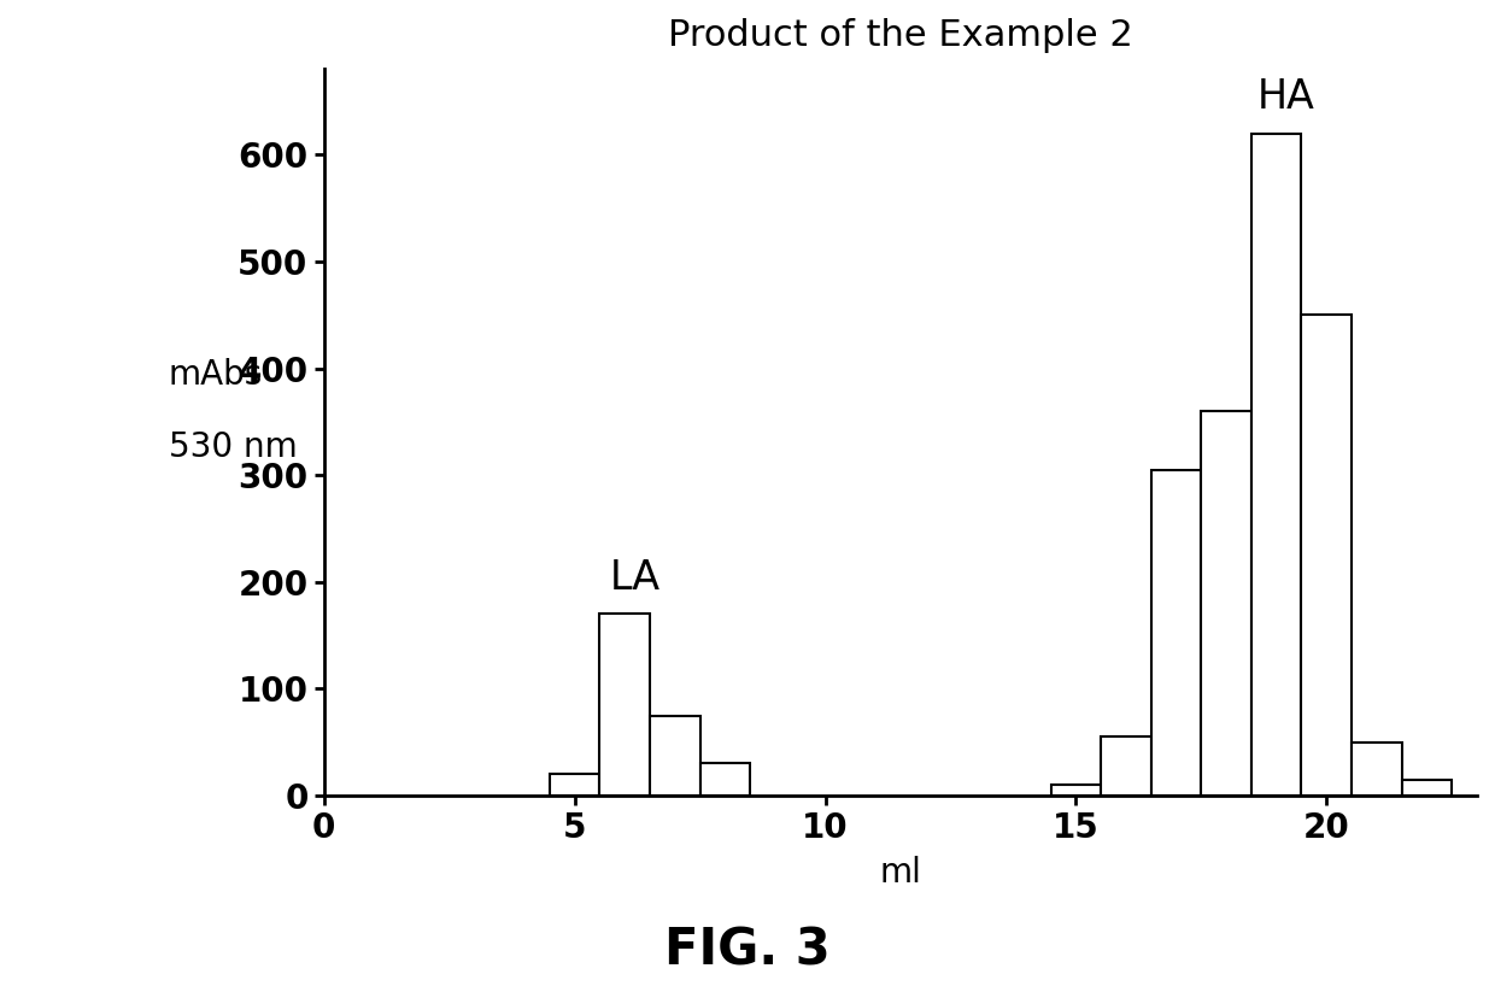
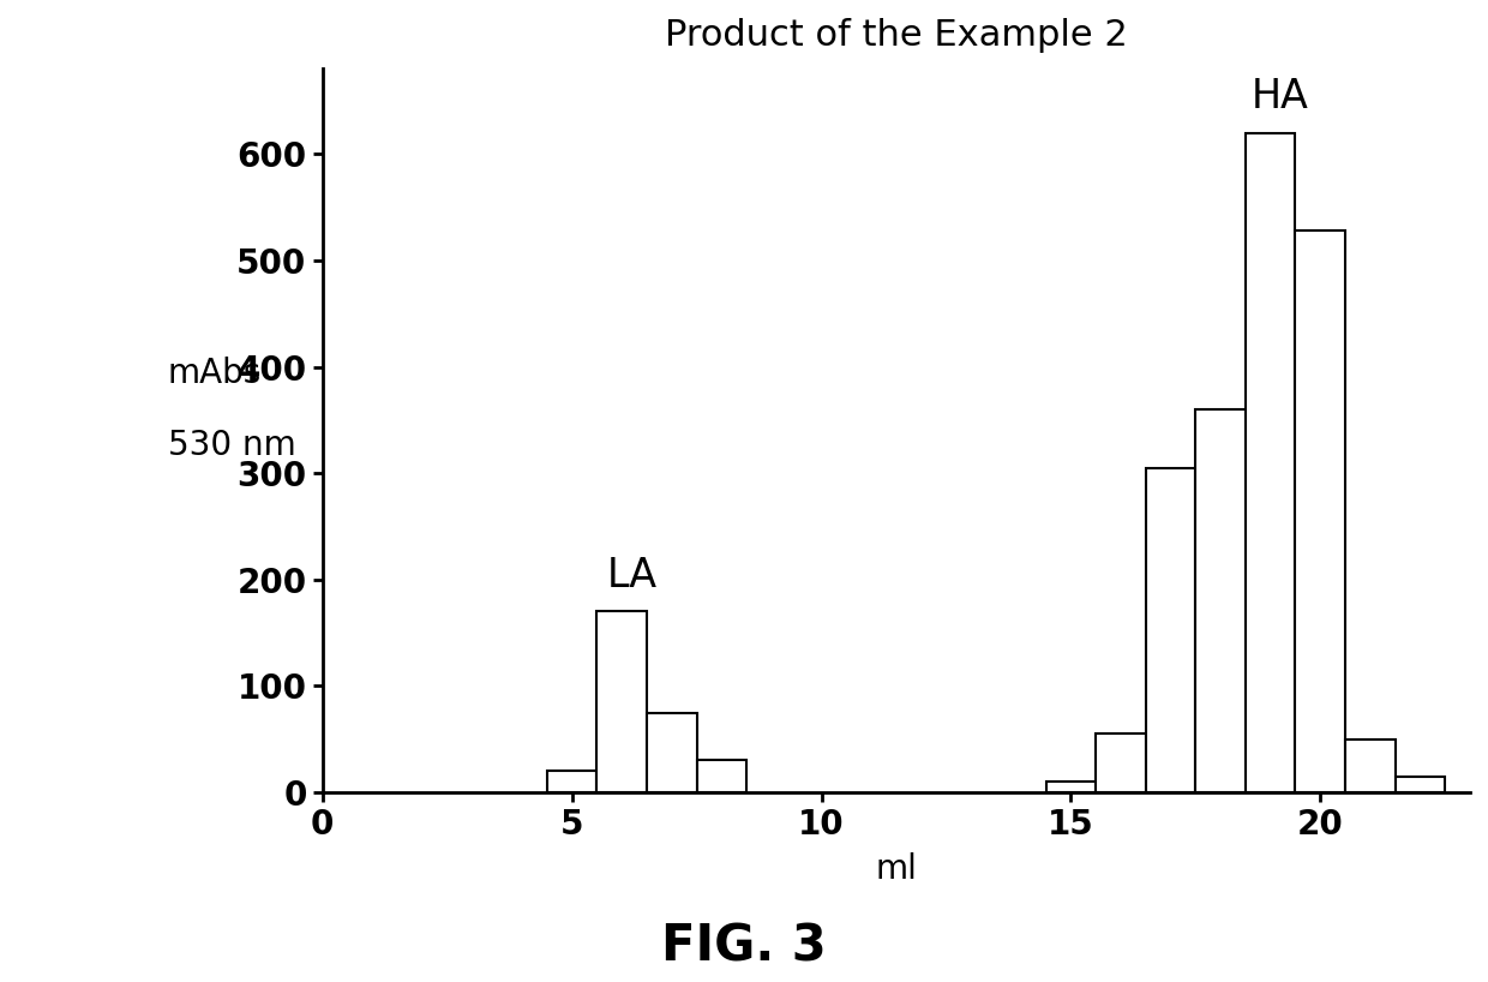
20: 450 -> 528
